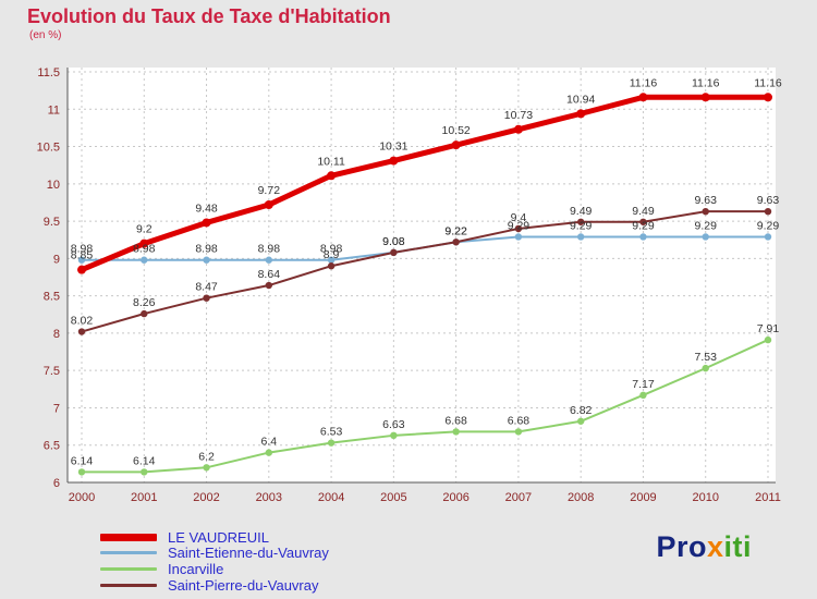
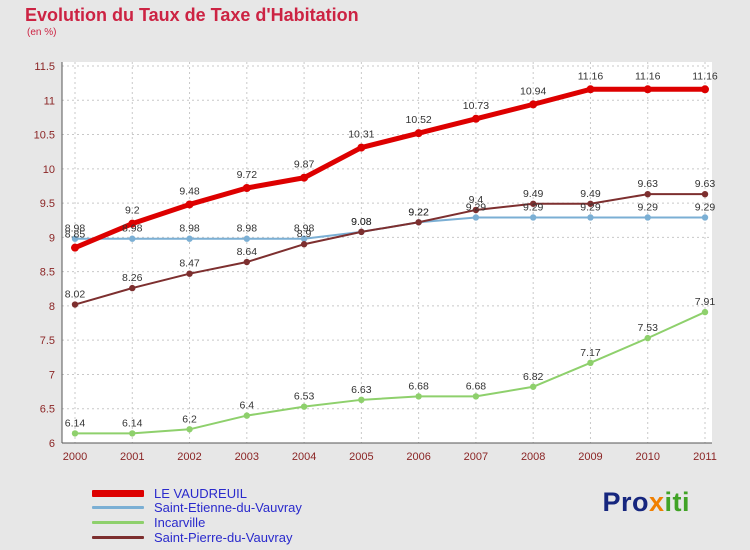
LE VAUDREUIL/2004: 10.11 -> 9.87
